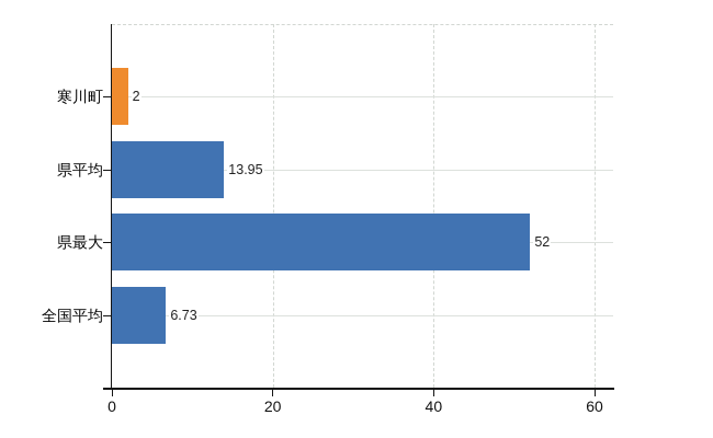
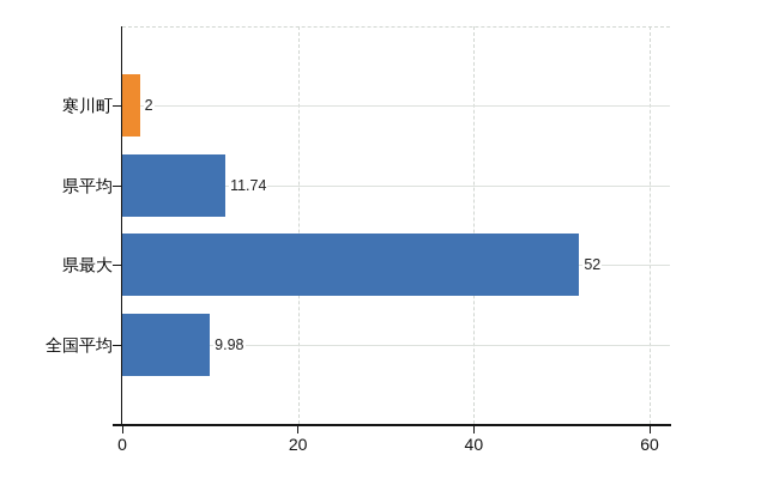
県平均: 13.95 -> 11.74
全国平均: 6.73 -> 9.98
